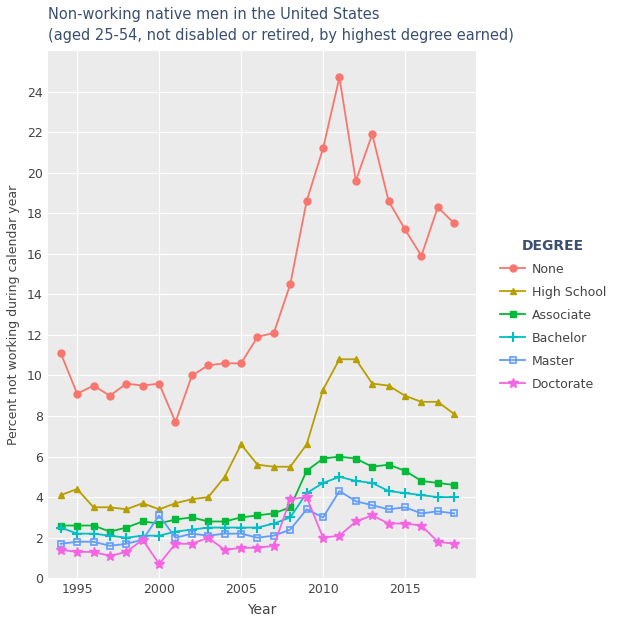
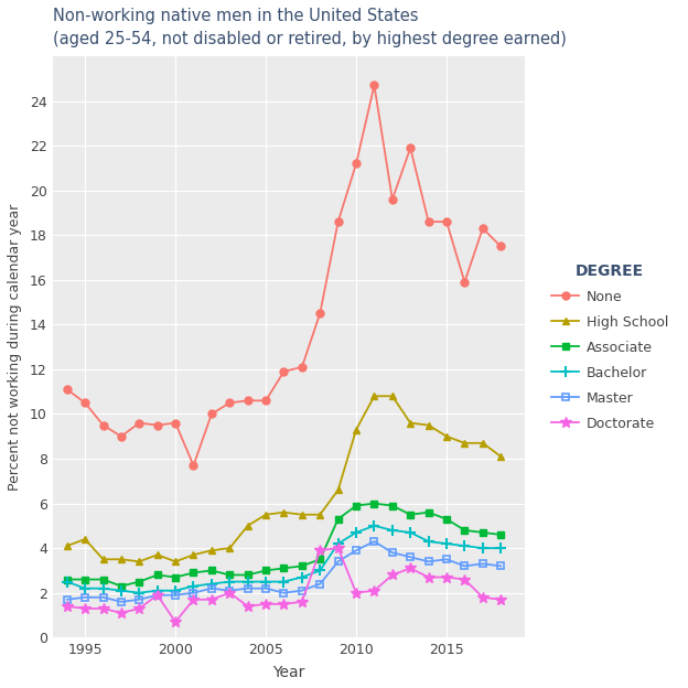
None/1995: 9.1 -> 10.5
Master/2000: 3.1 -> 1.9
High School/2005: 6.6 -> 5.5
Master/2010: 3.0 -> 3.9
None/2015: 17.2 -> 18.6
